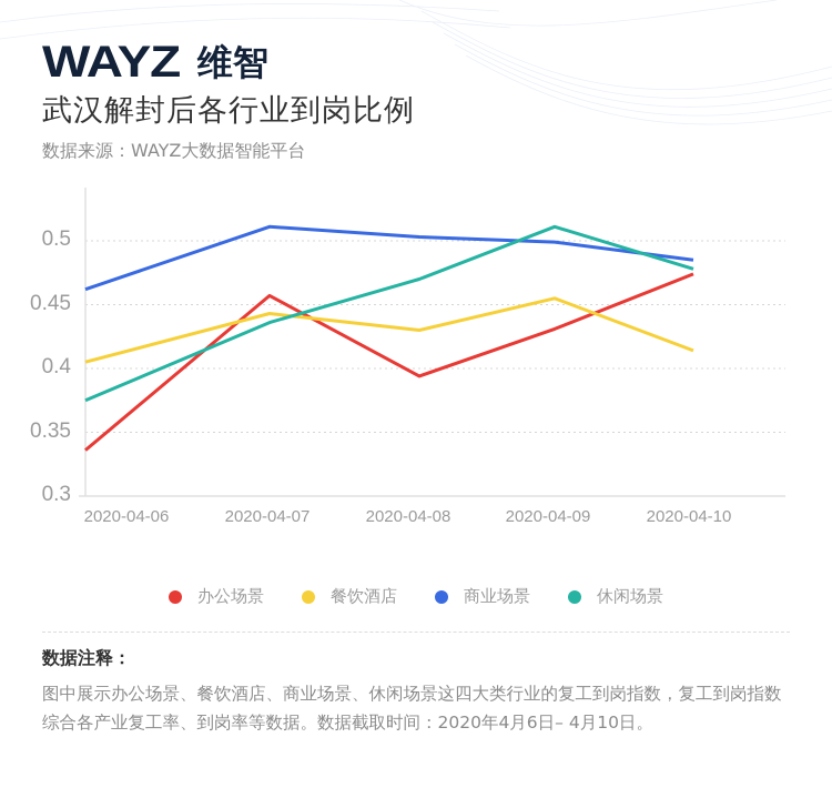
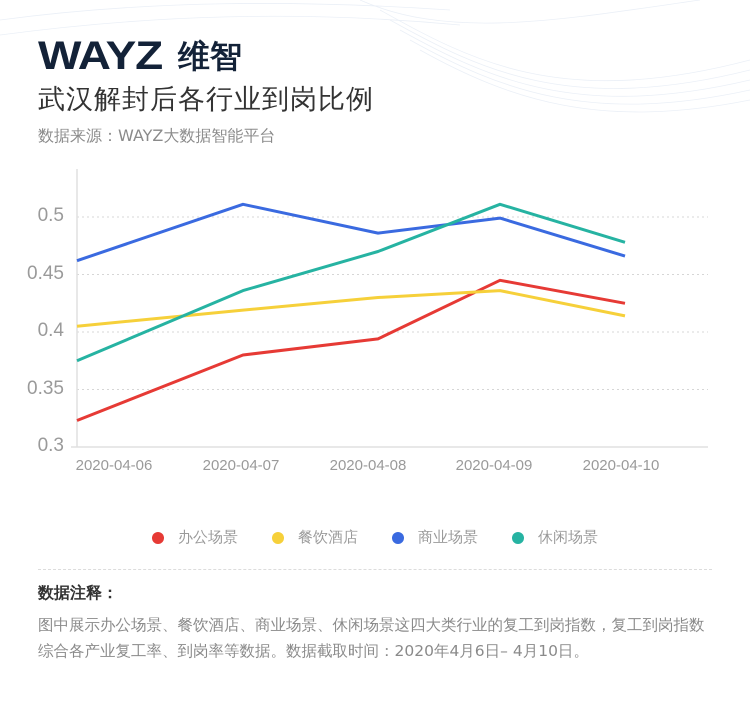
办公场景/2020-04-06: 0.336 -> 0.323
办公场景/2020-04-07: 0.457 -> 0.380
餐饮酒店/2020-04-07: 0.443 -> 0.419
商业场景/2020-04-08: 0.503 -> 0.486
办公场景/2020-04-09: 0.431 -> 0.445
餐饮酒店/2020-04-09: 0.455 -> 0.436
办公场景/2020-04-10: 0.474 -> 0.425
商业场景/2020-04-10: 0.485 -> 0.466
